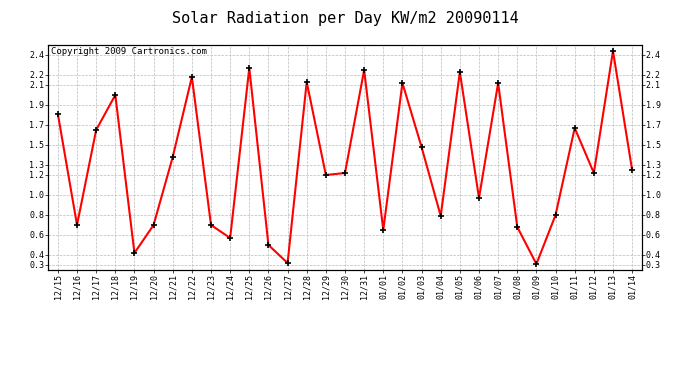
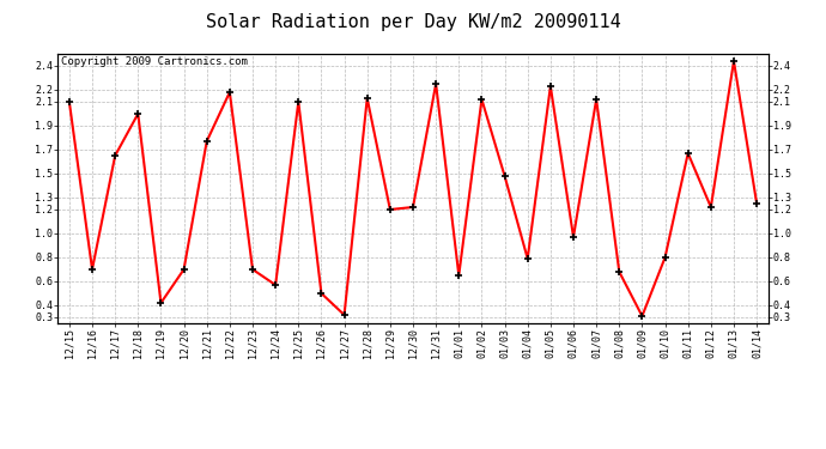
12/15: 1.81 -> 2.10
12/21: 1.38 -> 1.77
12/25: 2.27 -> 2.10
